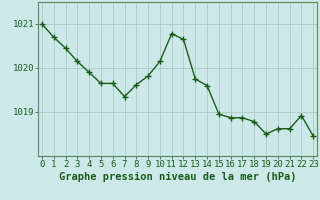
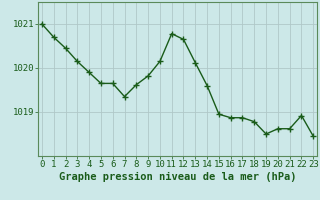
13: 1019.75 -> 1020.12
